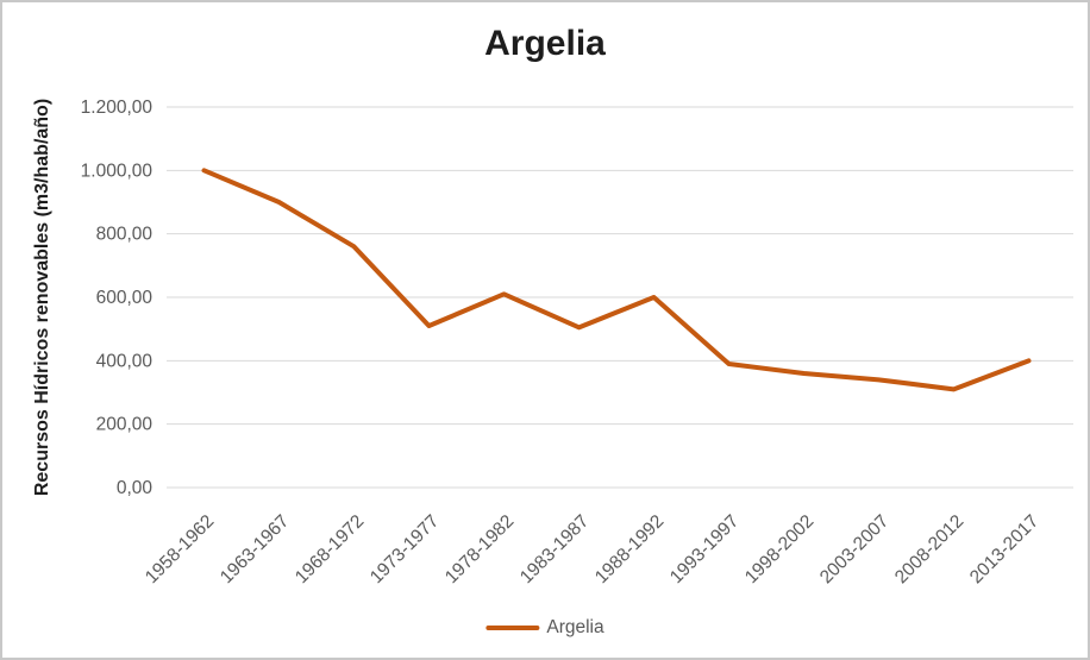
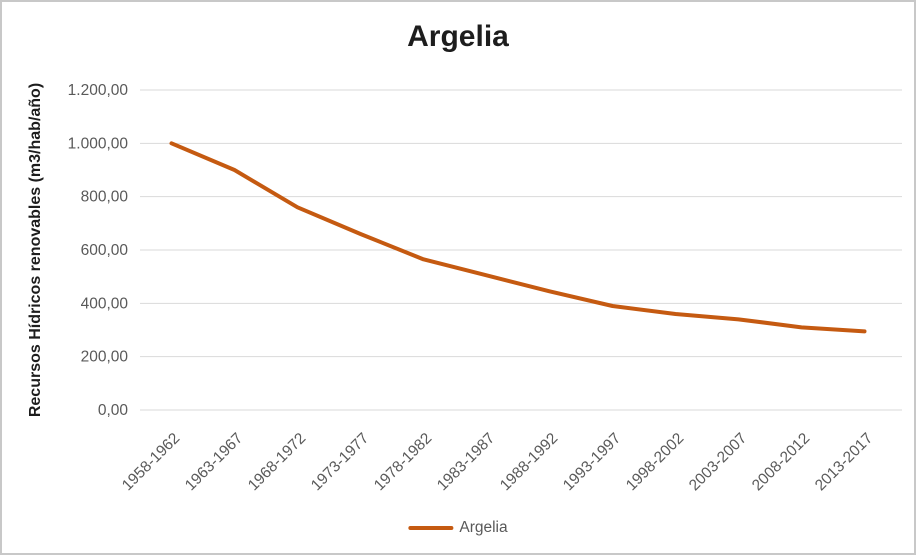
1973-1977: 510 -> 660
1978-1982: 610 -> 560
1988-1992: 600 -> 440
2013-2017: 400 -> 300
